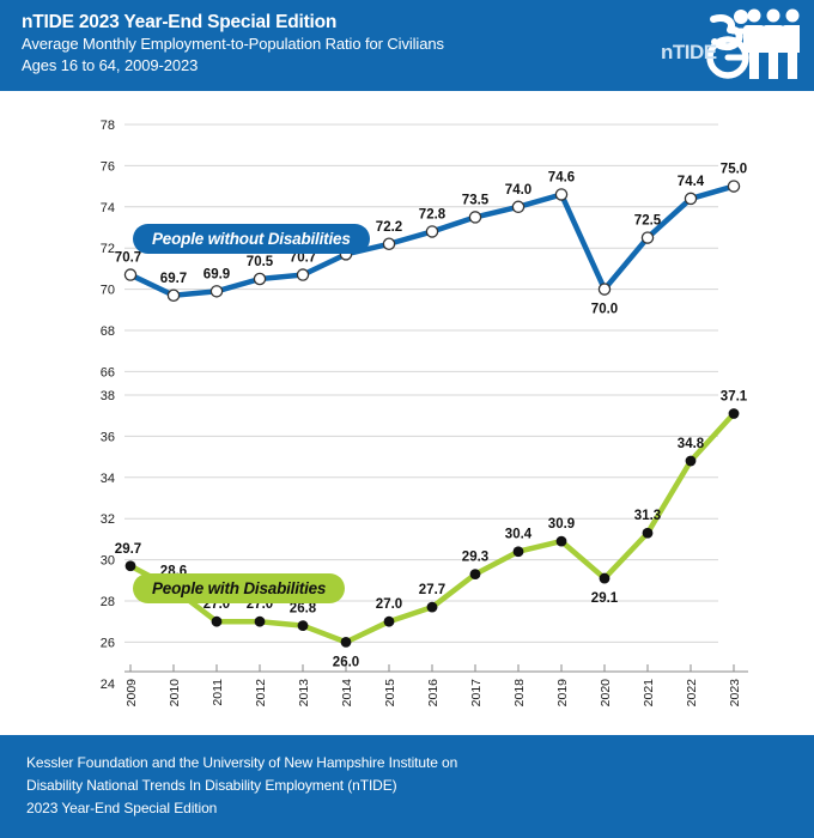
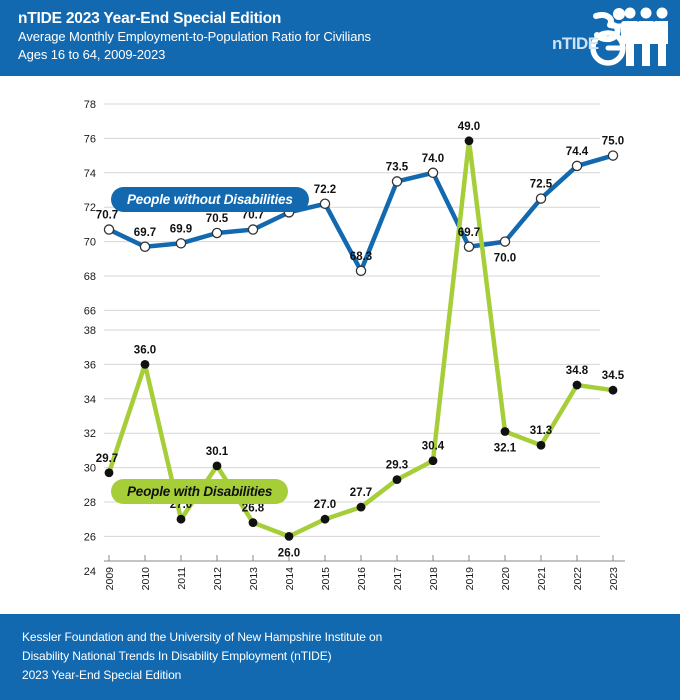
People with Disabilities/2010: 28.6 -> 36.0
People with Disabilities/2012: 27.0 -> 30.1
People without Disabilities/2016: 72.8 -> 68.3
People without Disabilities/2019: 74.6 -> 69.7
People with Disabilities/2019: 30.9 -> 49.0
People with Disabilities/2020: 29.1 -> 32.1
People with Disabilities/2023: 37.1 -> 34.5
